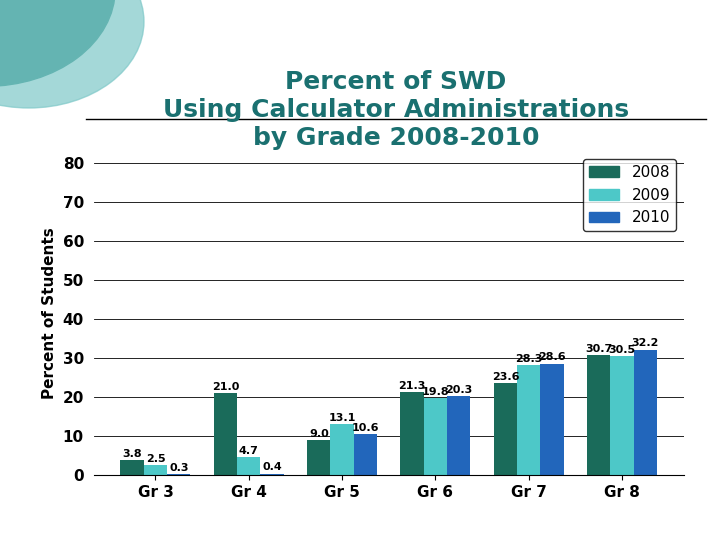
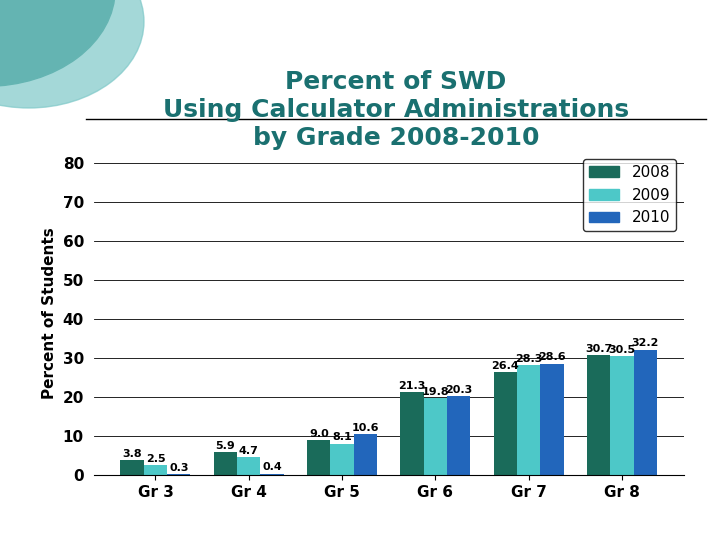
2008/Gr 4: 21.0 -> 5.9
2009/Gr 5: 13.1 -> 8.1
2008/Gr 7: 23.6 -> 26.4
